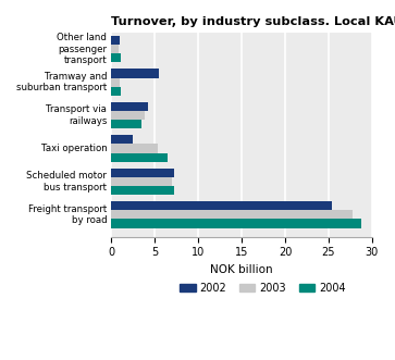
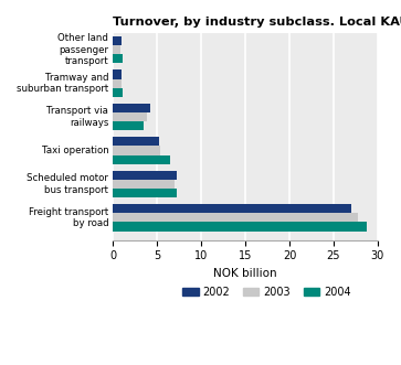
2002/Tramway and suburban transport: 5.4 -> 0.9
2002/Taxi operation: 2.4 -> 5.2
2002/Freight transport by road: 25.4 -> 27.0
